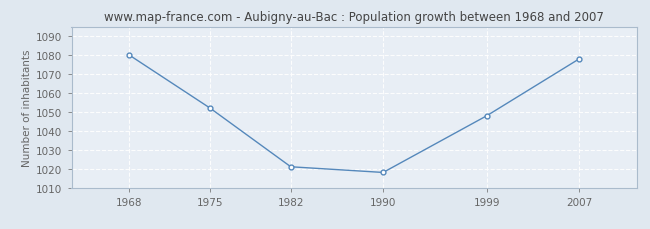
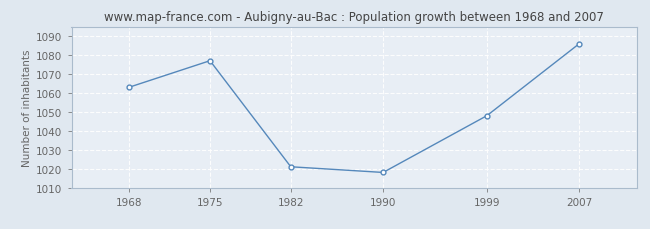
1968: 1080 -> 1063
1975: 1052 -> 1077
2007: 1078 -> 1086
